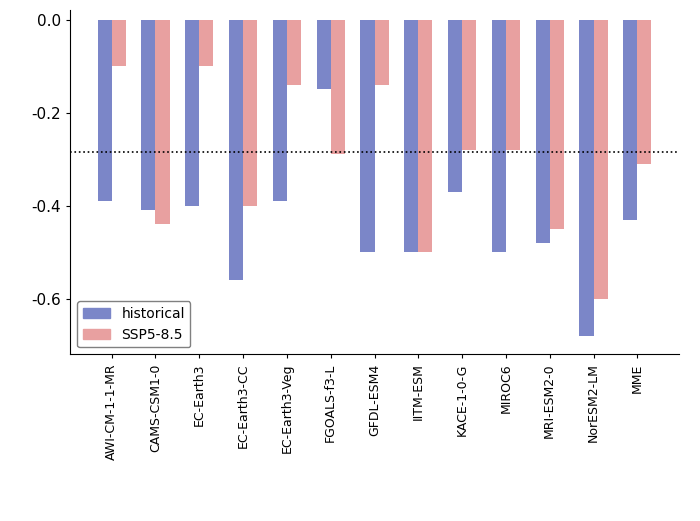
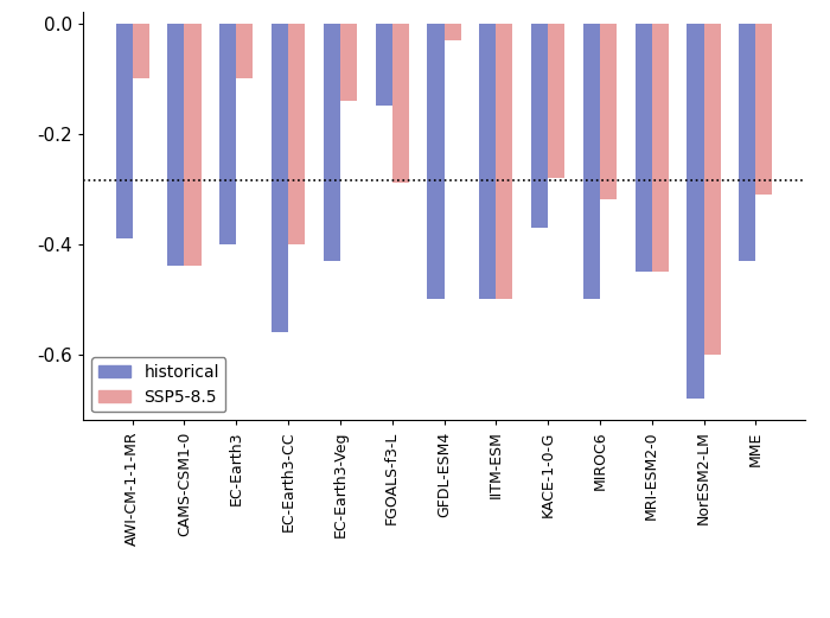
historical/CAMS-CSM1-0: -0.41 -> -0.44
historical/EC-Earth3-Veg: -0.39 -> -0.43
SSP5-8.5/GFDL-ESM4: -0.14 -> -0.03
SSP5-8.5/MIROC6: -0.28 -> -0.32
historical/MRI-ESM2-0: -0.48 -> -0.45
